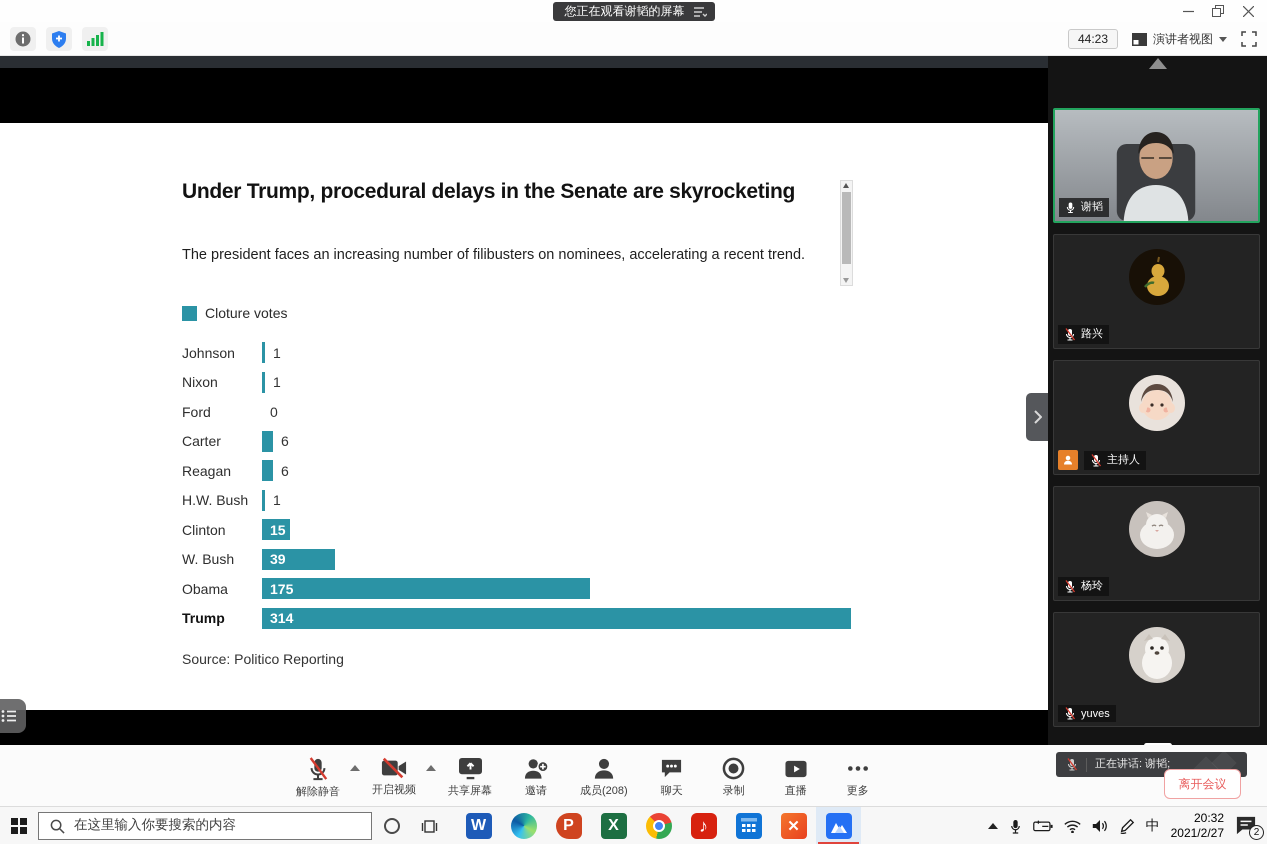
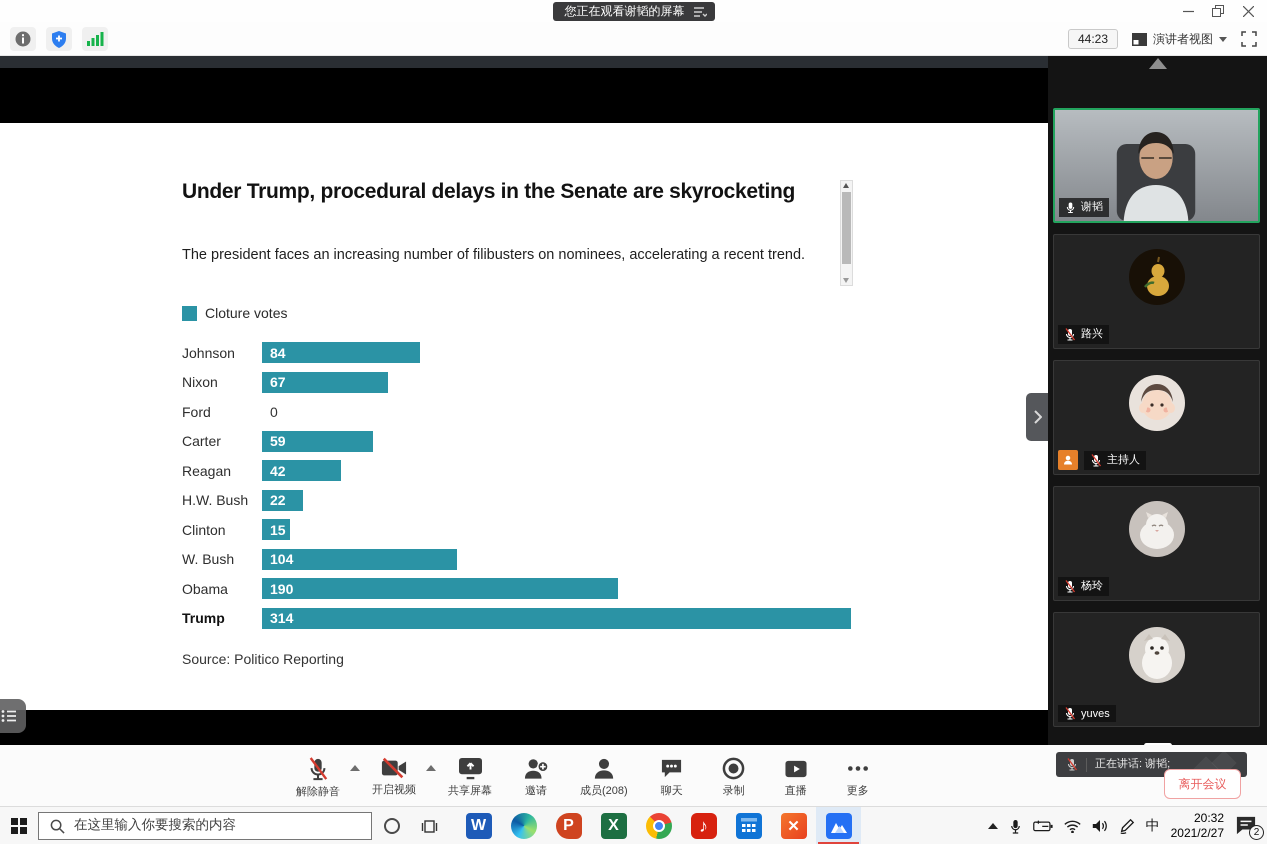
Johnson: 1 -> 84
Nixon: 1 -> 67
Carter: 6 -> 59
Reagan: 6 -> 42
H.W. Bush: 1 -> 22
W. Bush: 39 -> 104
Obama: 175 -> 190
